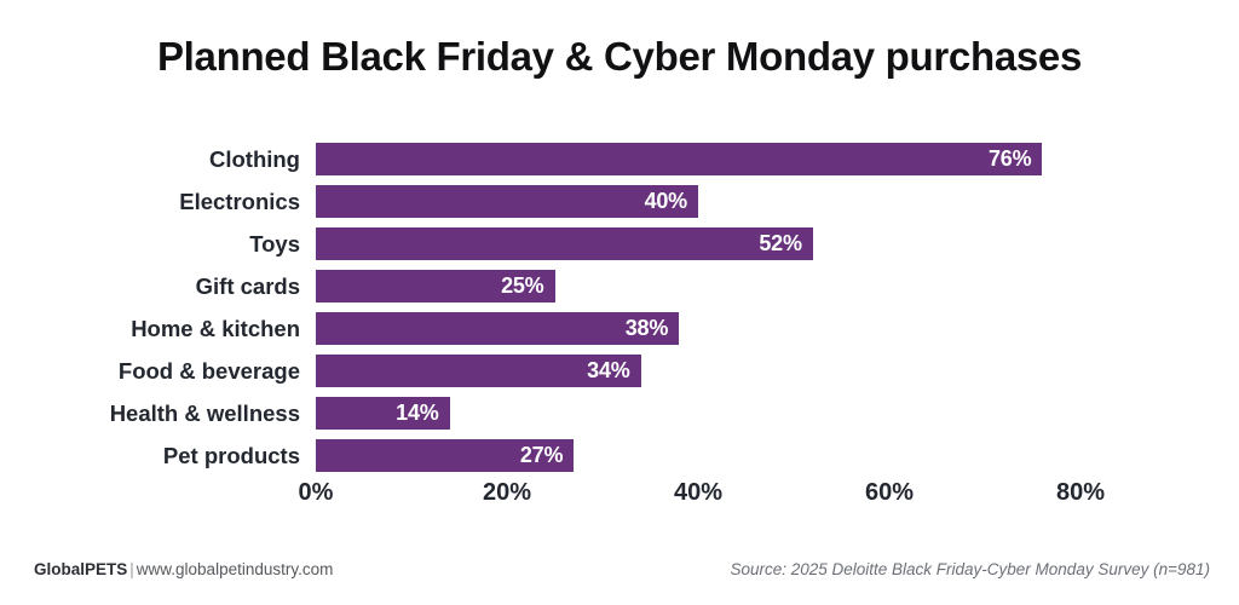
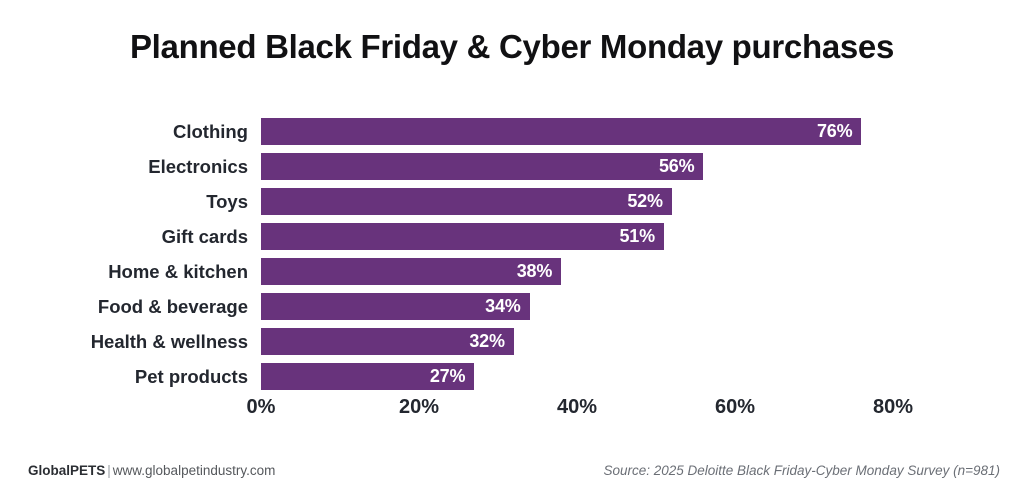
Electronics: 40% -> 56%
Gift cards: 25% -> 51%
Health & wellness: 14% -> 32%
